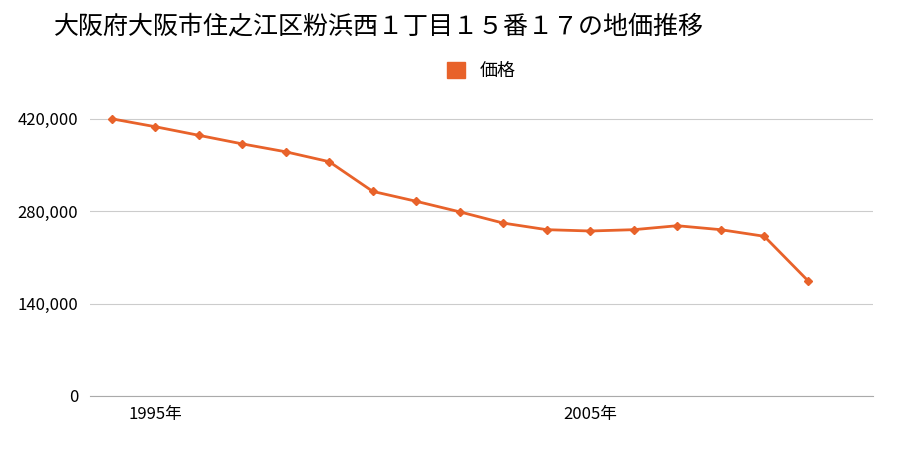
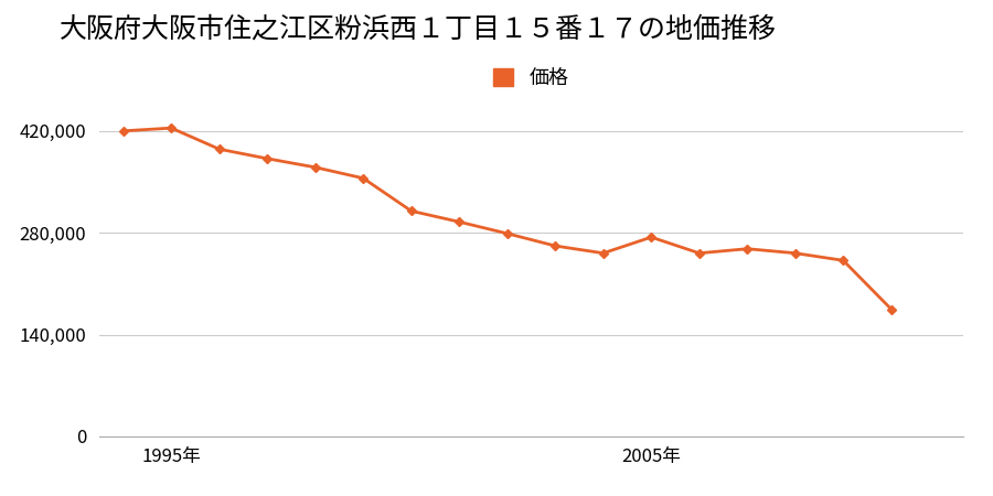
1995年: 408,000 -> 424,000
2005年: 250,000 -> 274,000
